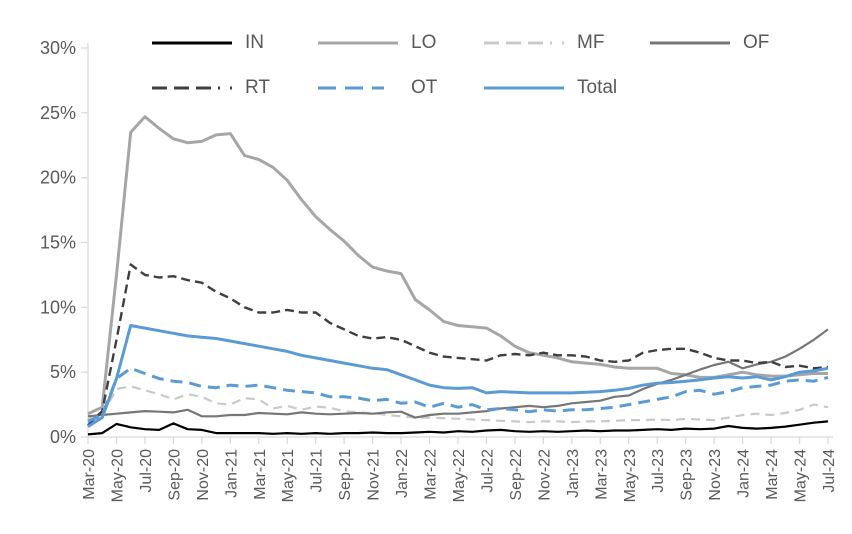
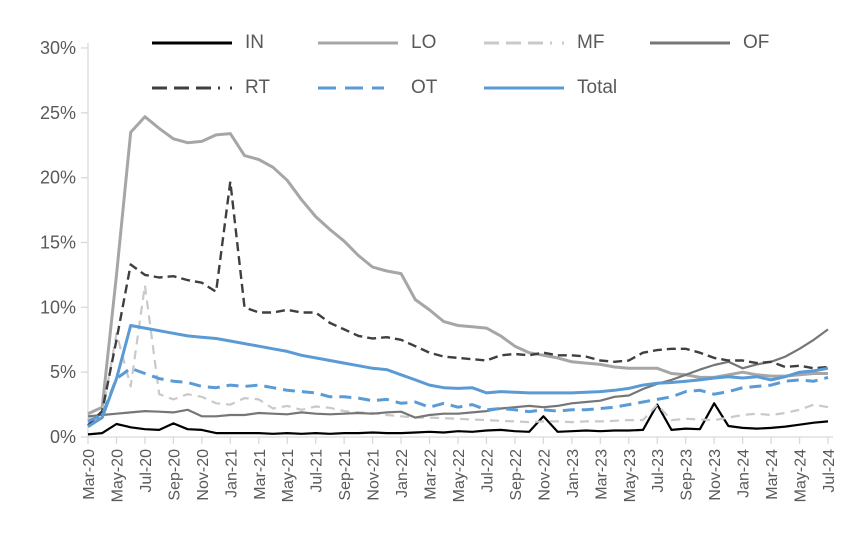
MF/May-20: 3.7% -> 8.0%
MF/Jul-20: 3.6% -> 11.7%
RT/Jan-21: 10.7% -> 19.7%
IN/Nov-22: 0.5% -> 1.6%
IN/Jul-23: 0.6% -> 2.5%
MF/Jul-23: 1.4% -> 2.5%
IN/Nov-23: 0.7% -> 2.6%
